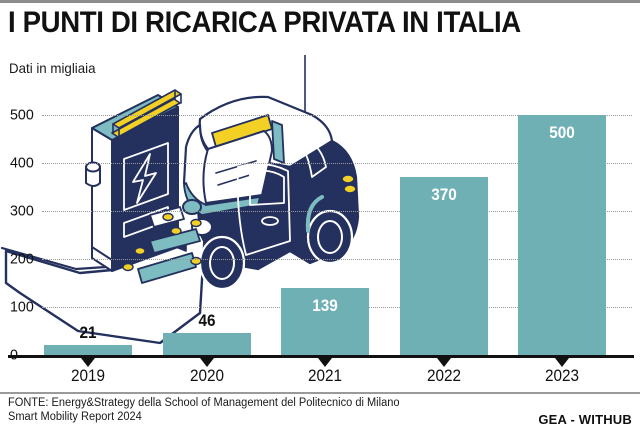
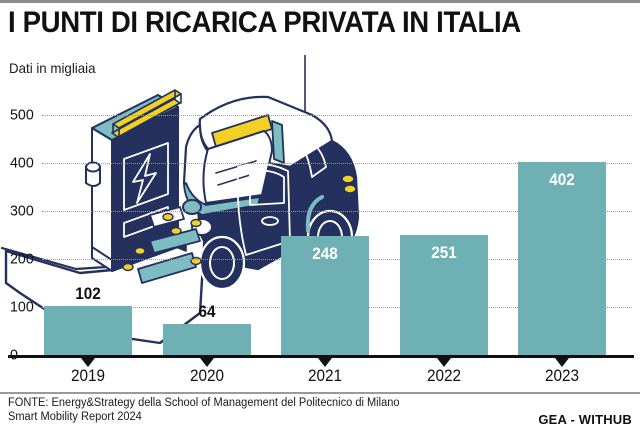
2019: 21 -> 102
2020: 46 -> 64
2021: 139 -> 248
2022: 370 -> 251
2023: 500 -> 402
